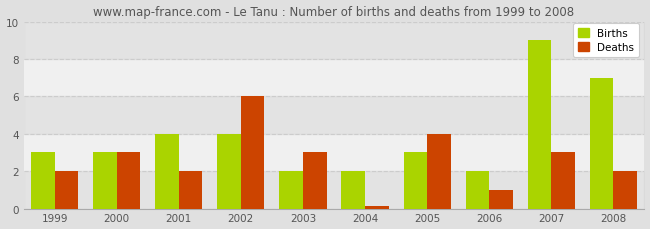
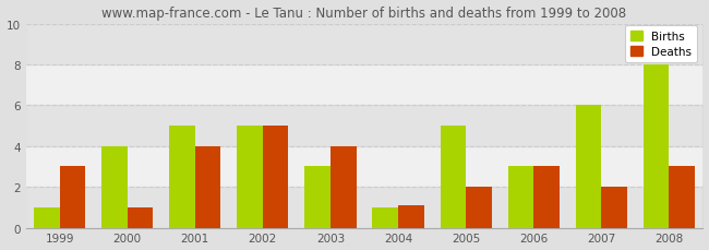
Births/1999: 3 -> 1
Deaths/1999: 2.0 -> 3.0
Births/2000: 3 -> 4
Deaths/2000: 3.0 -> 1.0
Births/2001: 4 -> 5
Deaths/2001: 2.0 -> 4.0
Births/2002: 4 -> 5
Deaths/2002: 6.0 -> 5.0
Births/2003: 2 -> 3
Deaths/2003: 3.0 -> 4.0
Births/2004: 2 -> 1
Deaths/2004: 0.1 -> 1.1
Births/2005: 3 -> 5
Deaths/2005: 4.0 -> 2.0
Births/2006: 2 -> 3
Deaths/2006: 1.0 -> 3.0
Births/2007: 9 -> 6
Deaths/2007: 3.0 -> 2.0
Births/2008: 7 -> 8
Deaths/2008: 2.0 -> 3.0
